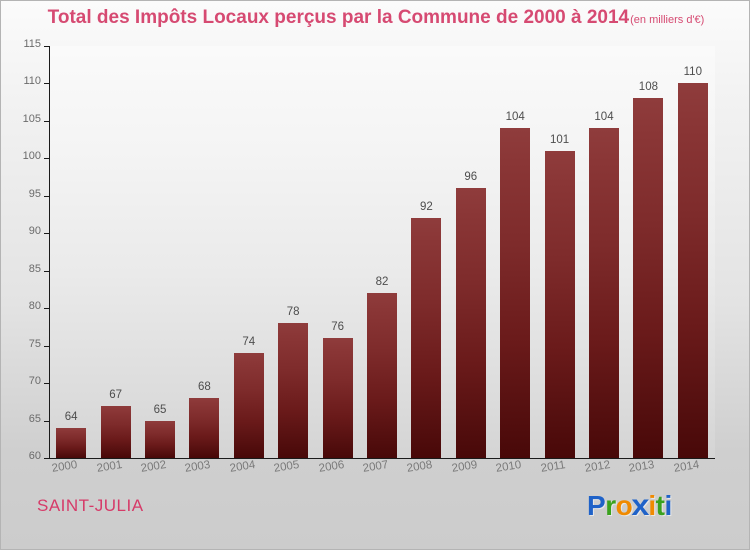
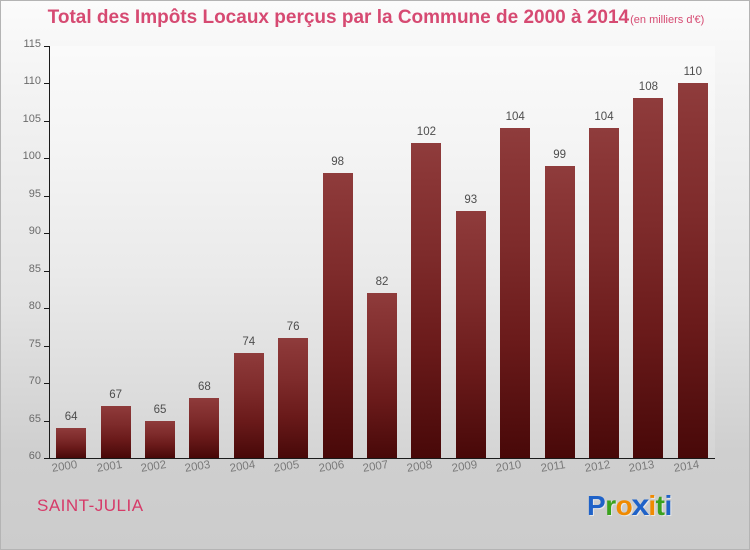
2005: 78 -> 76
2006: 76 -> 98
2008: 92 -> 102
2009: 96 -> 93
2011: 101 -> 99
